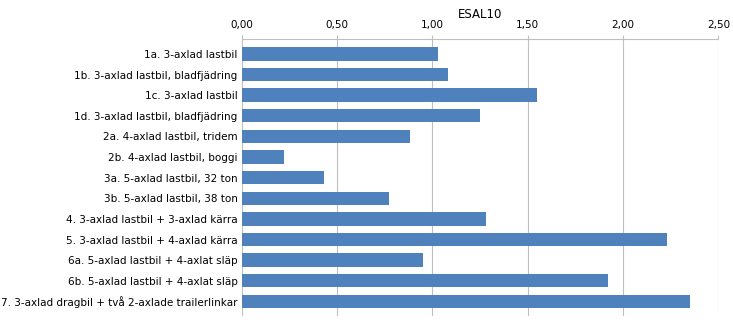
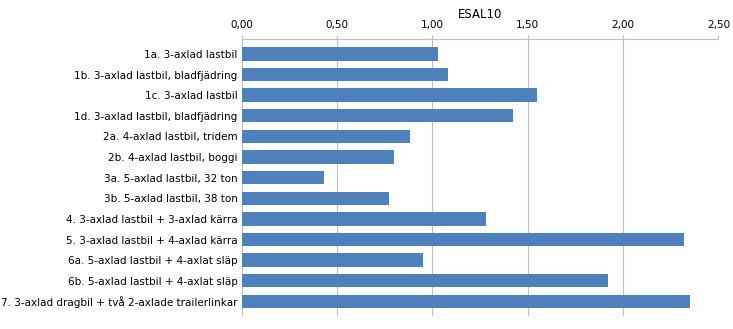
1d. 3-axlad lastbil, bladfjädring: 1,25 -> 1,42
2b. 4-axlad lastbil, boggi: 0,22 -> 0,80
5. 3-axlad lastbil + 4-axlad kärra: 2,23 -> 2,32
